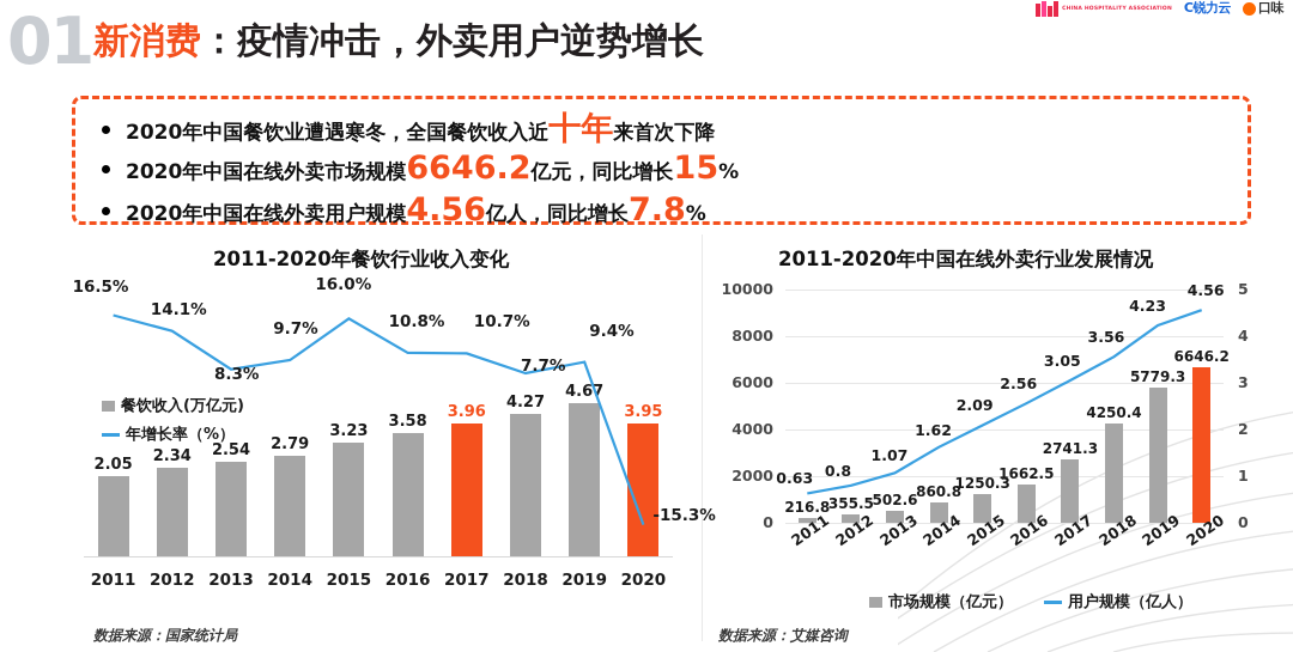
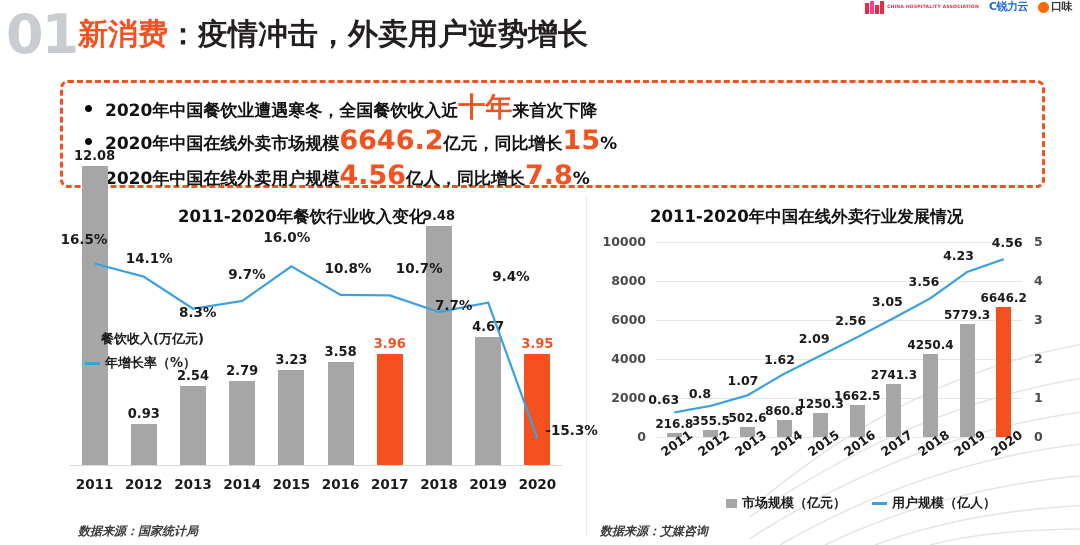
2011-2020年餐饮行业收入变化/餐饮收入(万亿元)/2011: 2.05 -> 12.08
2011-2020年餐饮行业收入变化/餐饮收入(万亿元)/2012: 2.34 -> 0.93
2011-2020年餐饮行业收入变化/餐饮收入(万亿元)/2018: 4.27 -> 9.48
